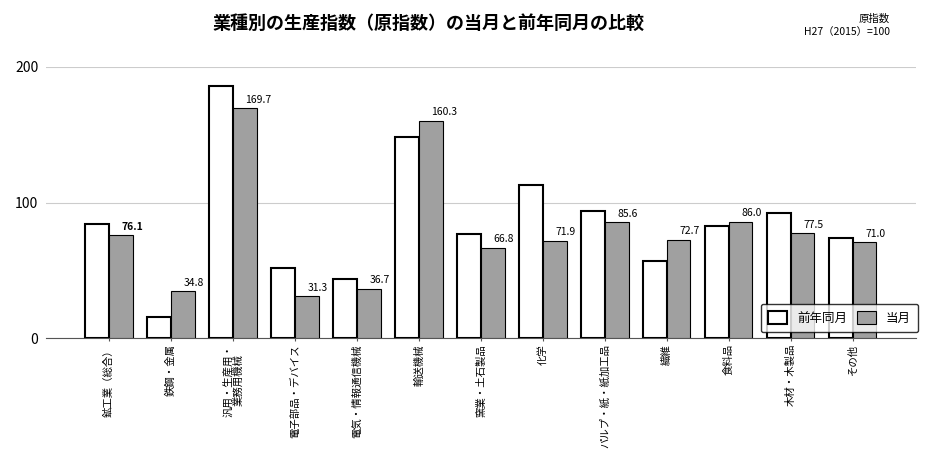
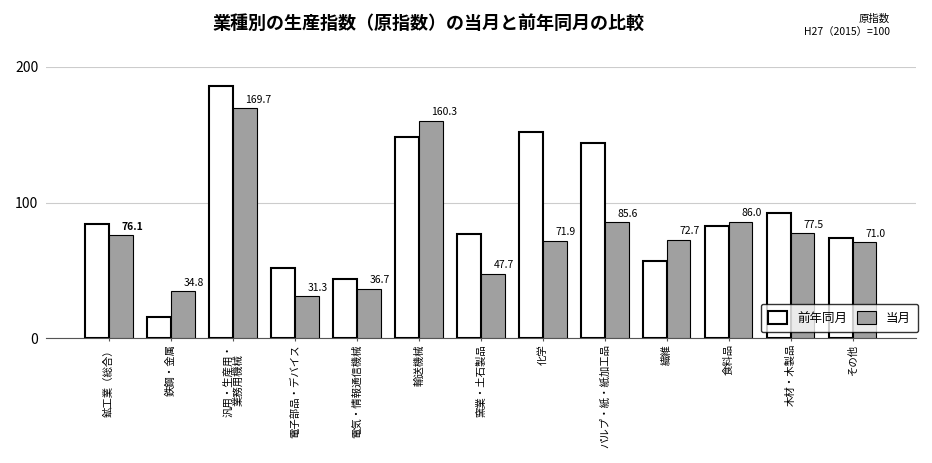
当月/窯業・土石製品: 66.8 -> 47.7
前年同月/化学: 113 -> 152
前年同月/パルプ・紙・紙加工品: 94 -> 144
